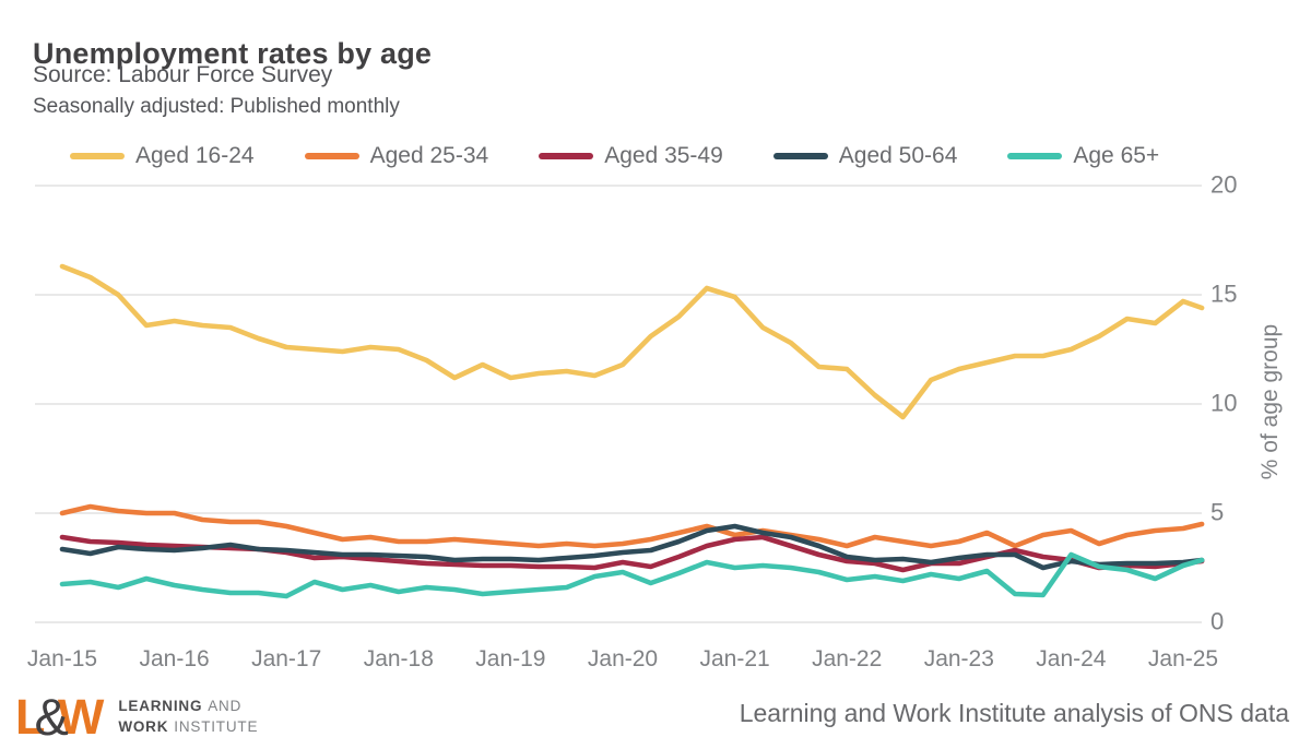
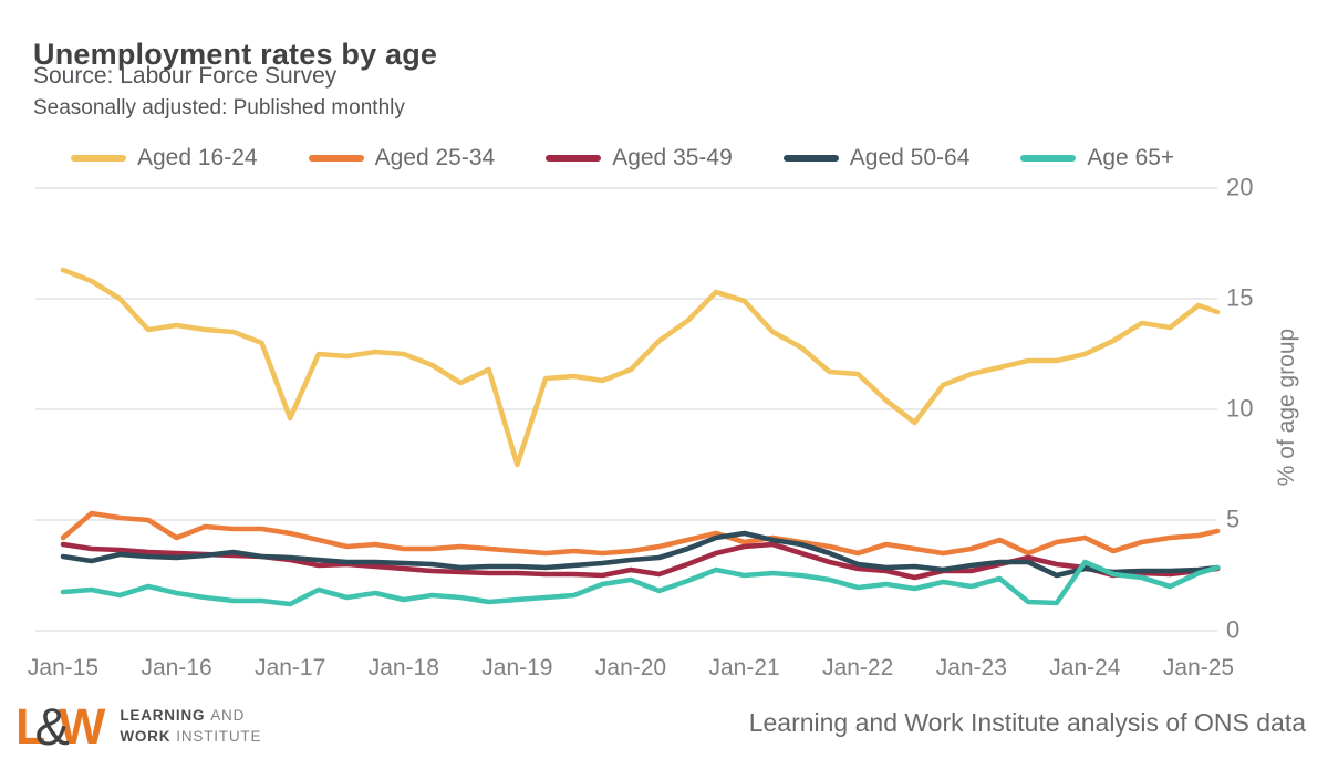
Aged 25-34/Jan-15: 5.0 -> 4.2
Aged 25-34/Jan-16: 5.0 -> 4.2
Aged 16-24/Jan-17: 12.6 -> 9.6
Aged 16-24/Jan-19: 11.2 -> 7.5
